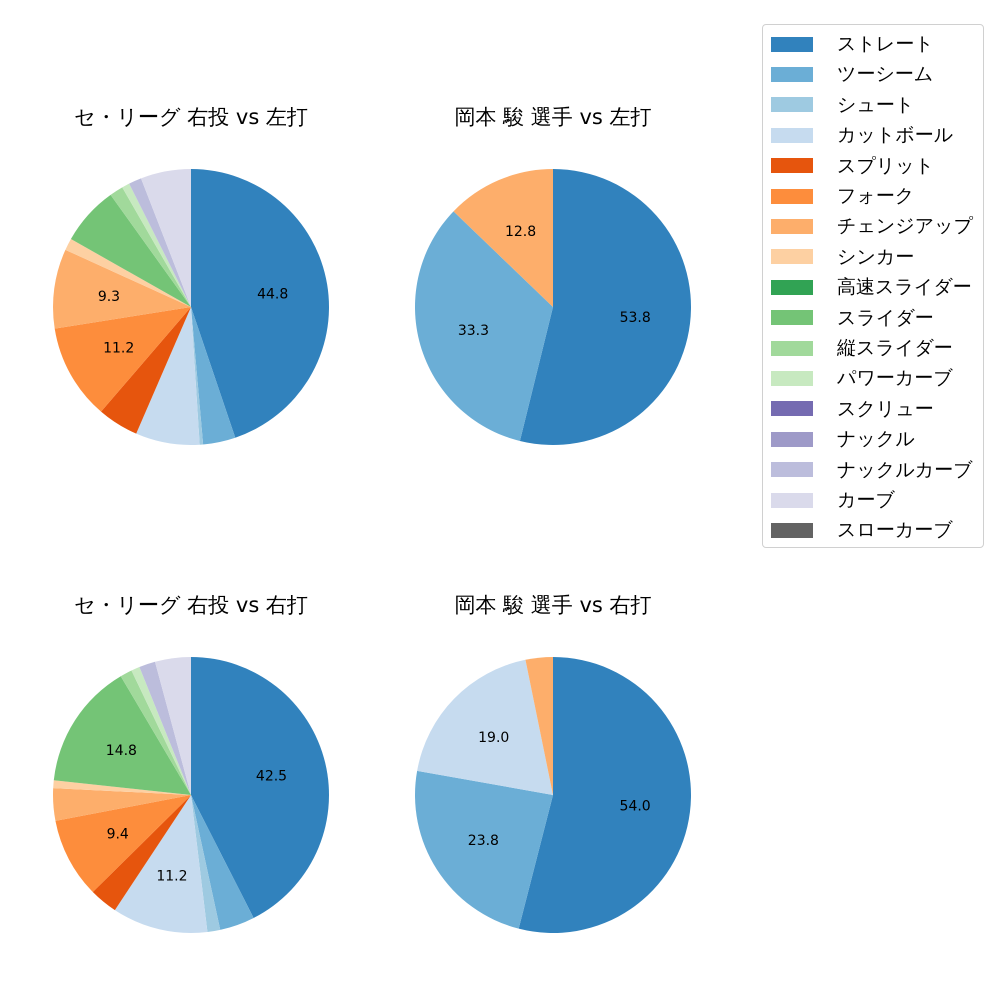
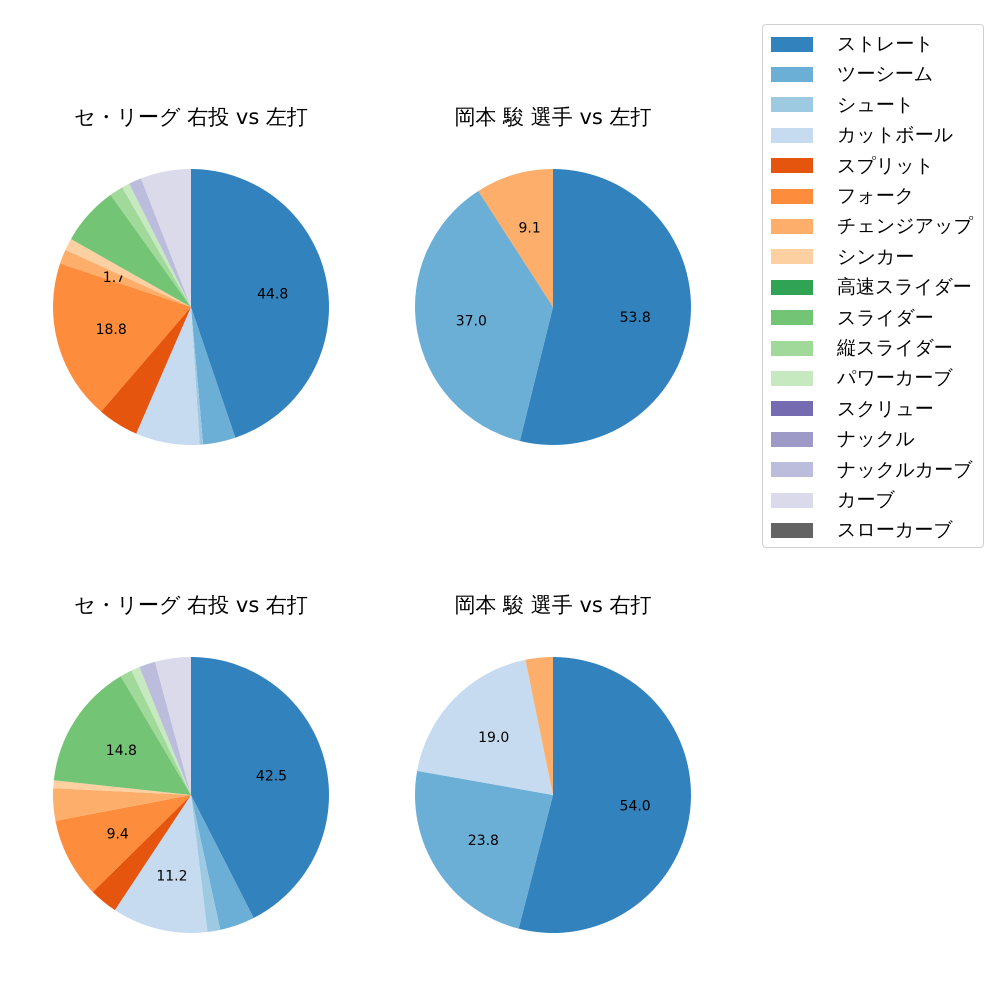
セ・リーグ 右投 vs 左打/フォーク: 11.2 -> 18.8
セ・リーグ 右投 vs 左打/チェンジアップ: 9.3 -> 1.7
岡本 駿 選手 vs 左打/ツーシーム: 33.3 -> 37.0
岡本 駿 選手 vs 左打/チェンジアップ: 12.8 -> 9.1
